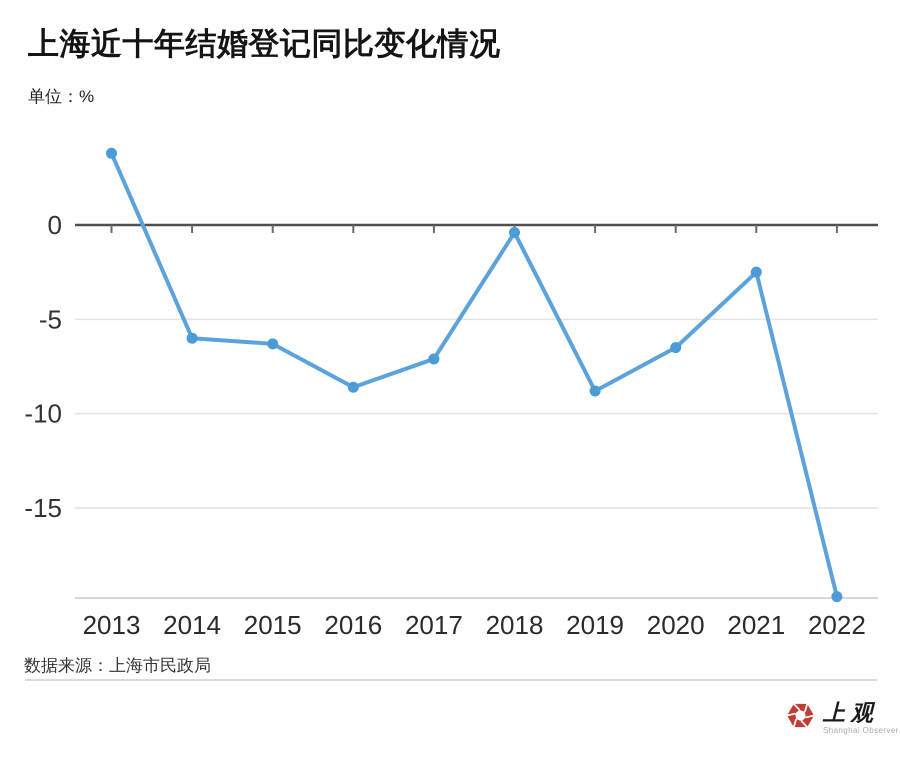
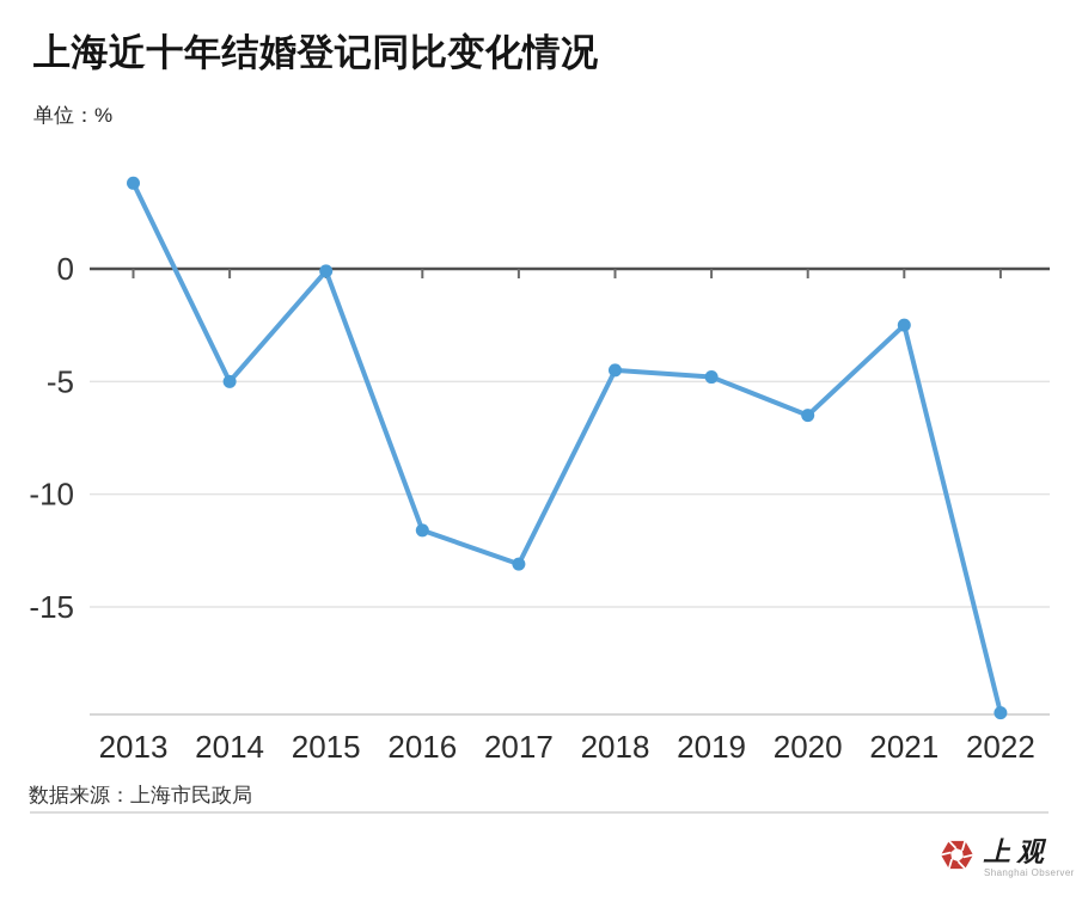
2014: -6.0 -> -5.0
2015: -6.3 -> -0.1
2016: -8.6 -> -11.6
2017: -7.1 -> -13.1
2018: -0.4 -> -4.5
2019: -8.8 -> -4.8
